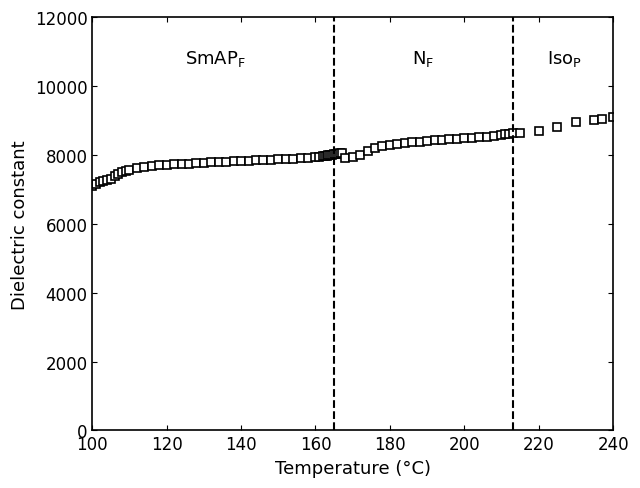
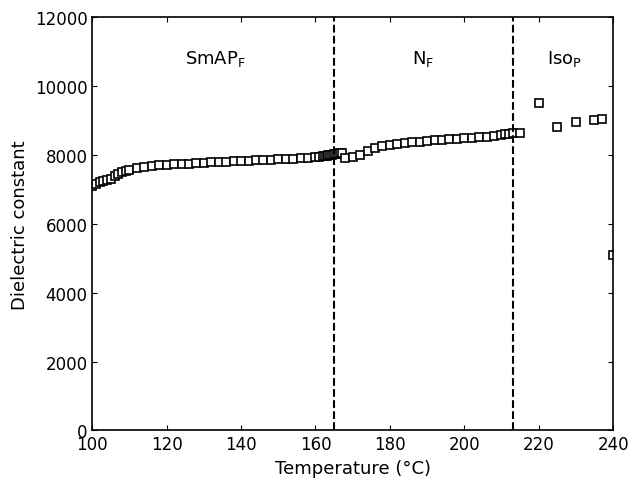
220: 8700 -> 9500
240: 9100 -> 5100
